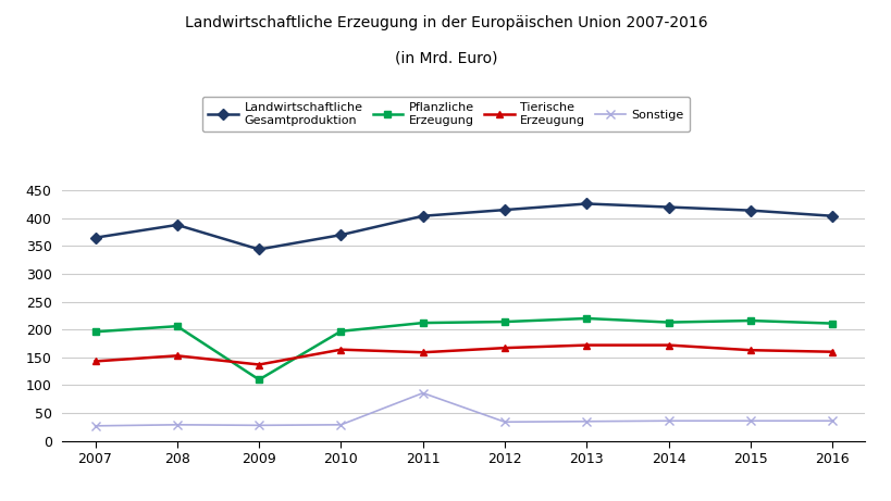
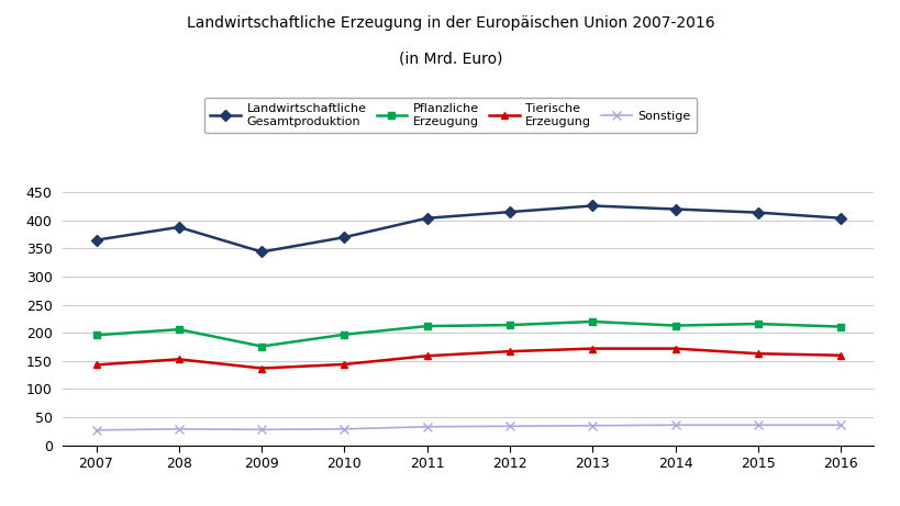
Pflanzliche Erzeugung/2009: 110 -> 176
Tierische Erzeugung/2010: 164 -> 144
Sonstige/2011: 86 -> 33
